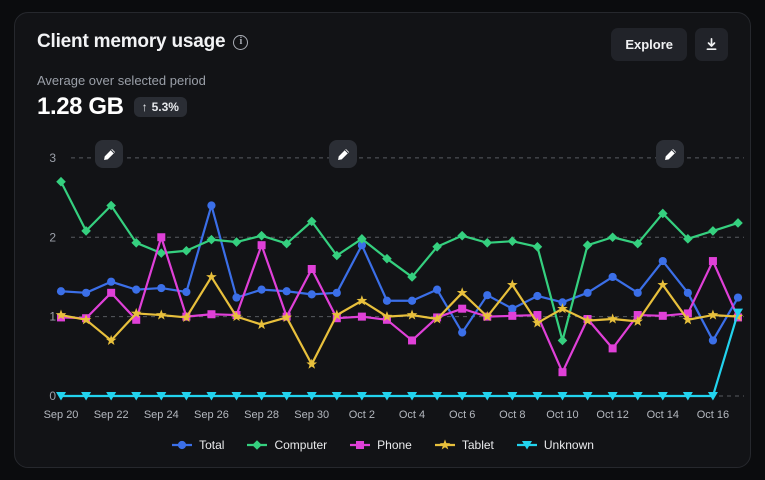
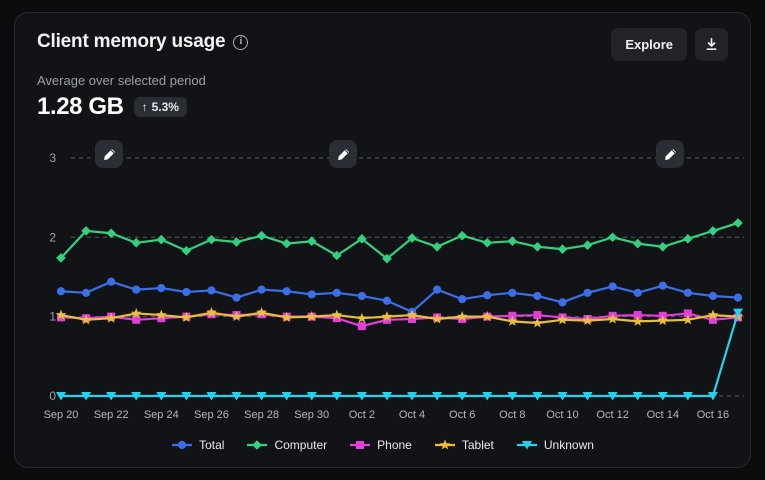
Computer/Sep 20: 2.7 -> 1.7
Computer/Sep 22: 2.4 -> 2.0
Phone/Sep 22: 1.3 -> 1.0
Tablet/Sep 22: 0.7 -> 1.0
Computer/Sep 24: 1.8 -> 2.0
Phone/Sep 24: 2.0 -> 1.0
Total/Sep 26: 2.4 -> 1.3
Tablet/Sep 26: 1.5 -> 1.1
Phone/Sep 28: 1.9 -> 1.0
Tablet/Sep 28: 0.9 -> 1.1
Computer/Sep 30: 2.2 -> 1.9
Phone/Sep 30: 1.6 -> 1.0
Tablet/Sep 30: 0.4 -> 1.0
Total/Oct 2: 1.9 -> 1.3
Phone/Oct 2: 1.0 -> 0.9
Tablet/Oct 2: 1.2 -> 1.0
Total/Oct 4: 1.2 -> 1.1
Computer/Oct 4: 1.5 -> 2.0
Phone/Oct 4: 0.7 -> 1.0
Total/Oct 6: 0.8 -> 1.2
Phone/Oct 6: 1.1 -> 1.0
Tablet/Oct 6: 1.3 -> 1.0
Total/Oct 8: 1.1 -> 1.3
Tablet/Oct 8: 1.4 -> 0.9
Computer/Oct 10: 0.7 -> 1.9
Phone/Oct 10: 0.3 -> 1.0
Tablet/Oct 10: 1.1 -> 1.0
Total/Oct 12: 1.5 -> 1.4
Phone/Oct 12: 0.6 -> 1.0
Total/Oct 14: 1.7 -> 1.4
Computer/Oct 14: 2.3 -> 1.9
Tablet/Oct 14: 1.4 -> 0.9
Total/Oct 16: 0.7 -> 1.3
Phone/Oct 16: 1.7 -> 1.0
